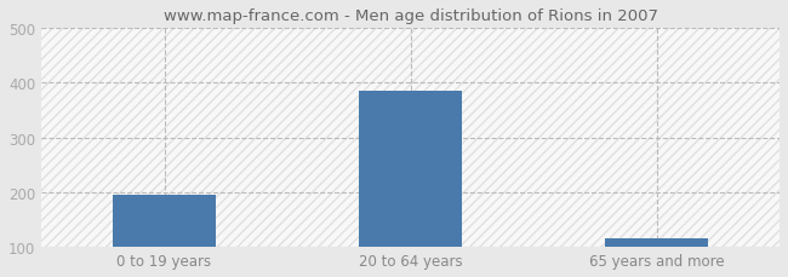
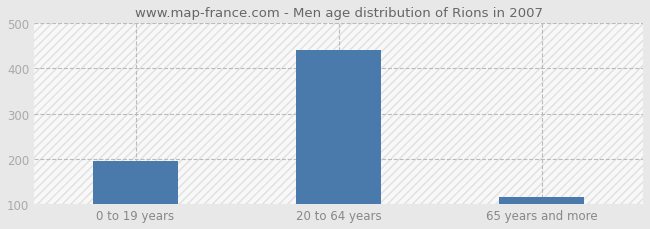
20 to 64 years: 385 -> 440
